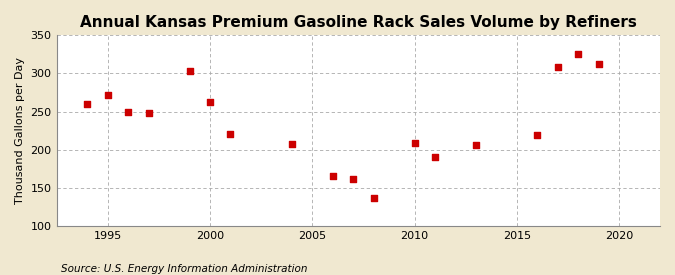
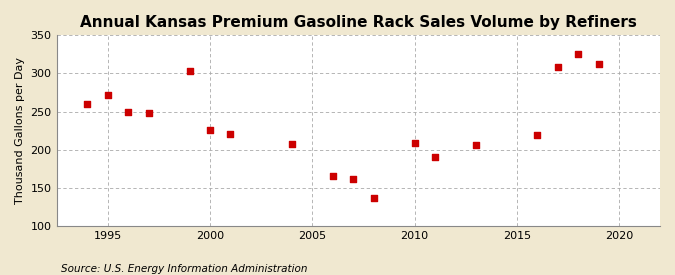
2000: 262 -> 226
